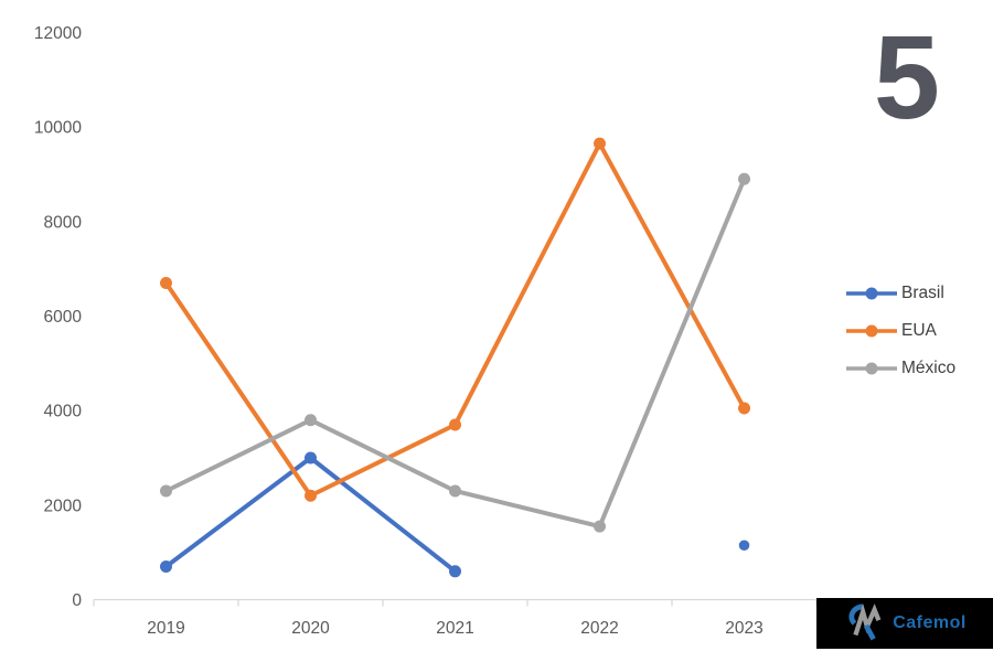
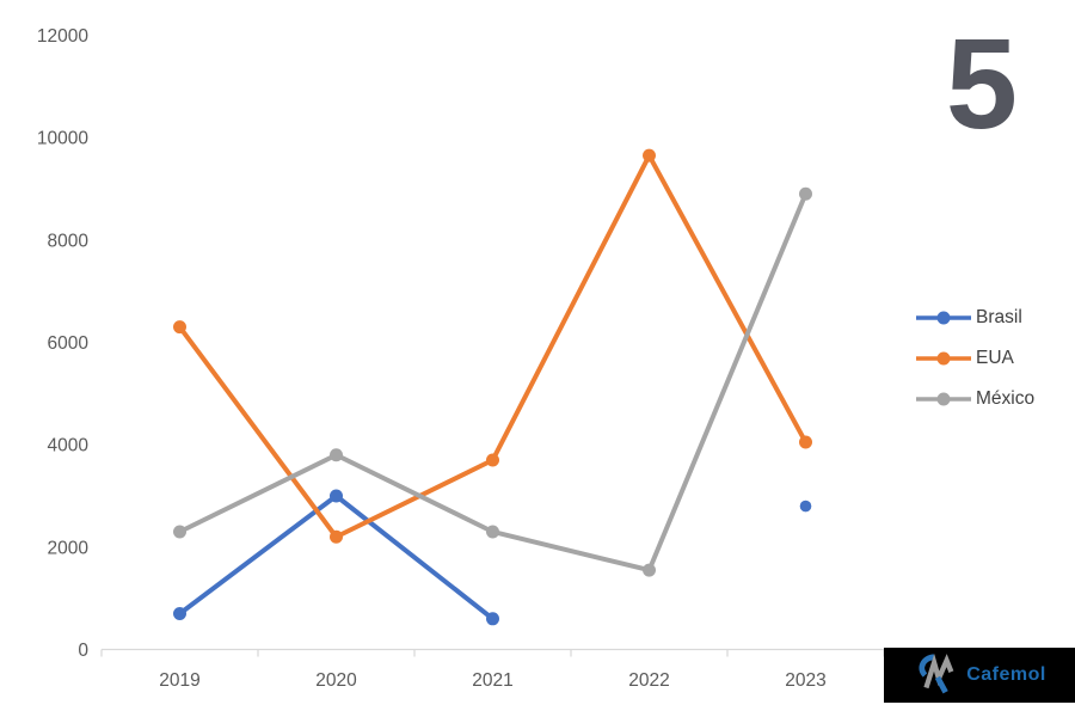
EUA/2019: 6700 -> 6300
Brasil/2023: 1200 -> 2800
